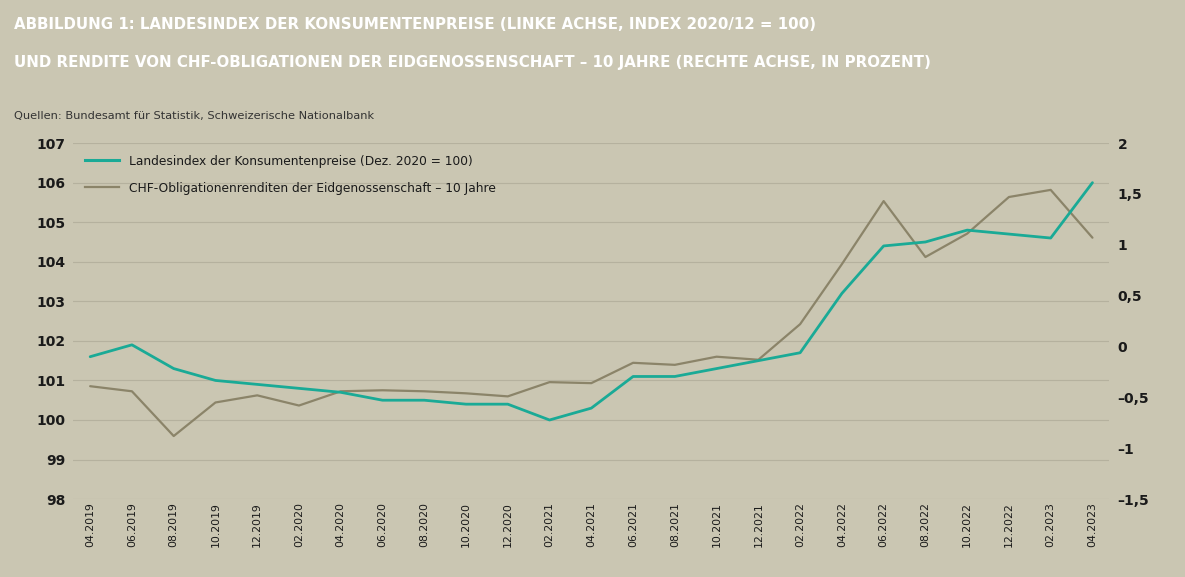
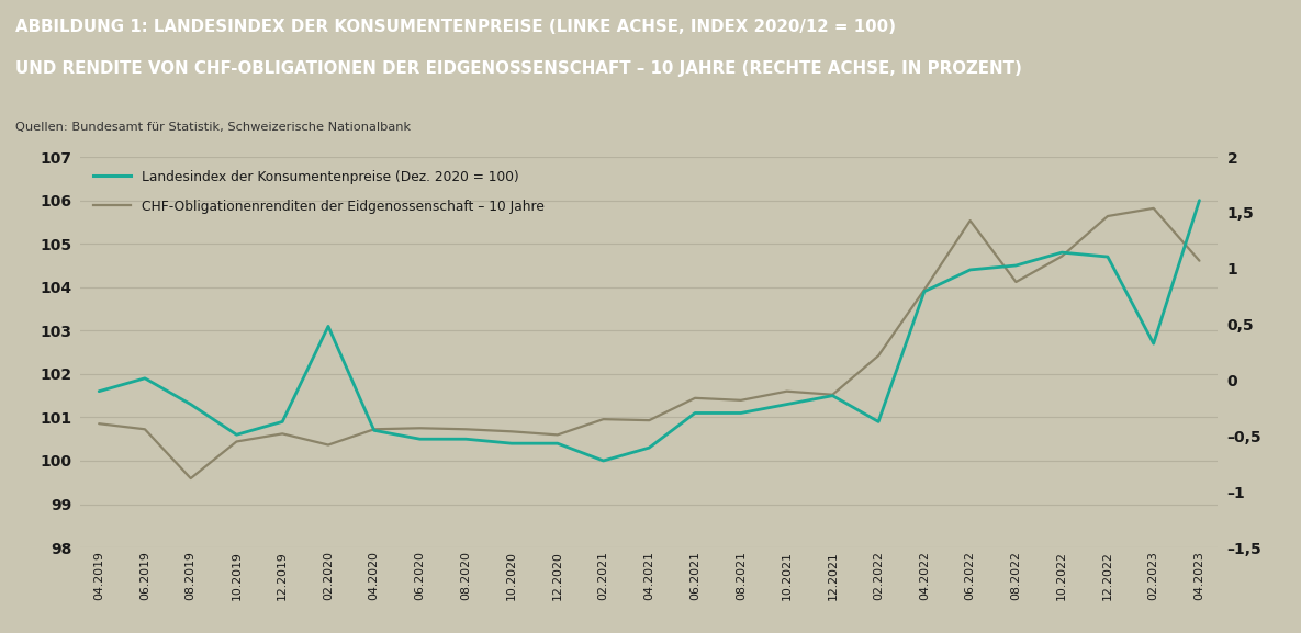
Landesindex der Konsumentenpreise (Dez. 2020 = 100)/10.2019: 101.0 -> 100.6
Landesindex der Konsumentenpreise (Dez. 2020 = 100)/02.2020: 100.8 -> 103.1
Landesindex der Konsumentenpreise (Dez. 2020 = 100)/02.2022: 101.7 -> 100.9
Landesindex der Konsumentenpreise (Dez. 2020 = 100)/04.2022: 103.2 -> 103.9
Landesindex der Konsumentenpreise (Dez. 2020 = 100)/02.2023: 104.6 -> 102.7
